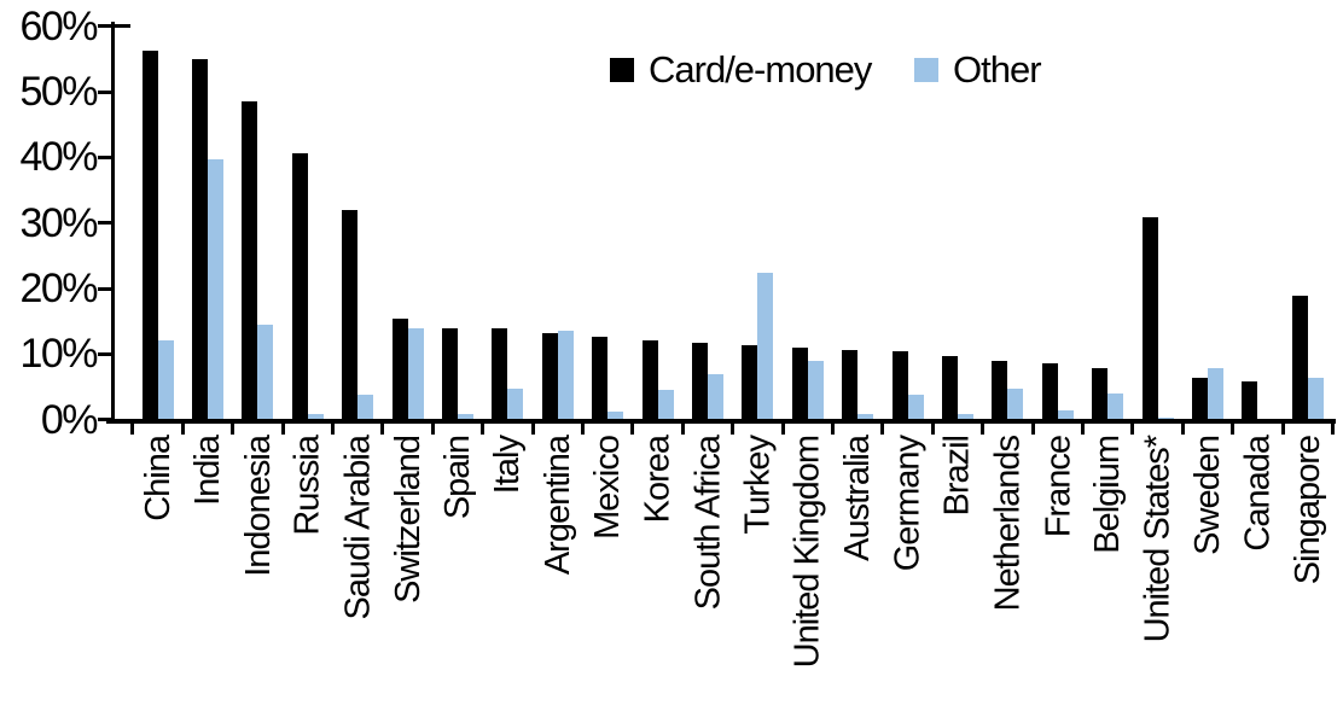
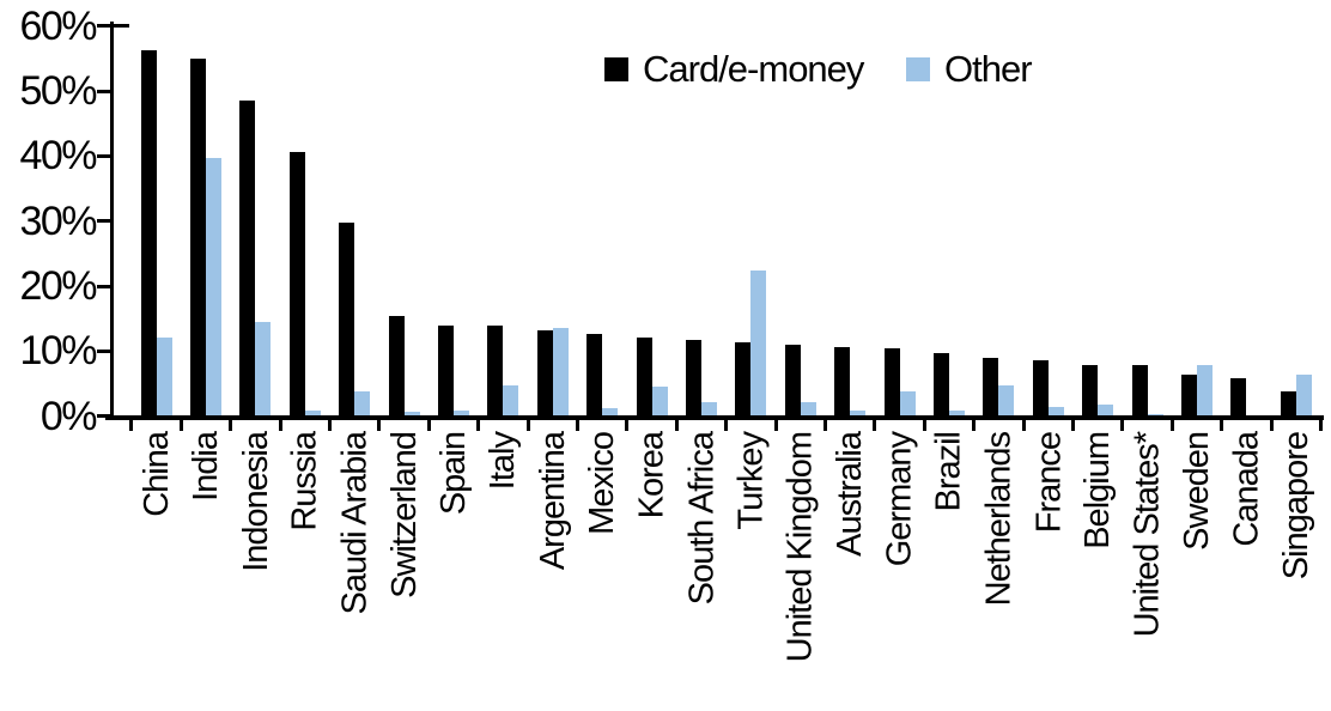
Card/e-money/Saudi Arabia: 32% -> 30%
Other/Switzerland: 14% -> 1%
Other/South Africa: 7% -> 2%
Other/United Kingdom: 9% -> 2%
Other/Belgium: 4% -> 2%
Card/e-money/United States*: 31% -> 8%
Card/e-money/Singapore: 19% -> 4%
